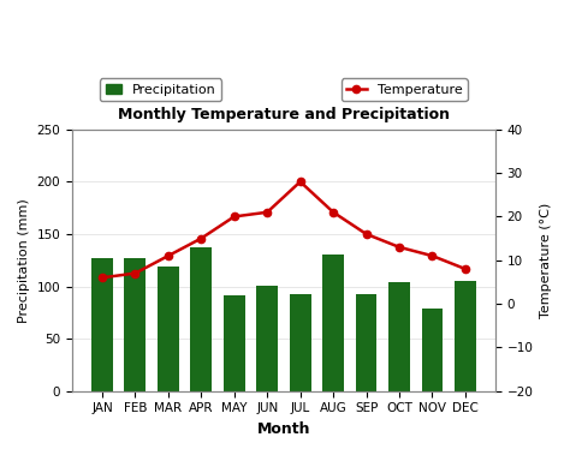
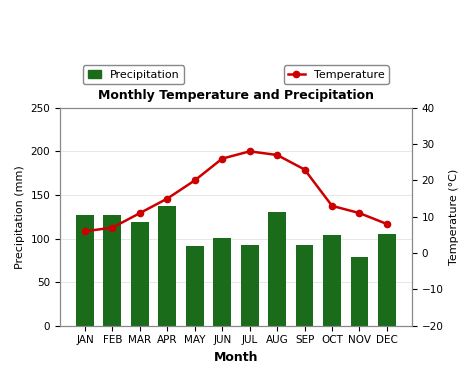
Temperature/JUN: 21 -> 26
Temperature/AUG: 21 -> 27
Temperature/SEP: 16 -> 23
